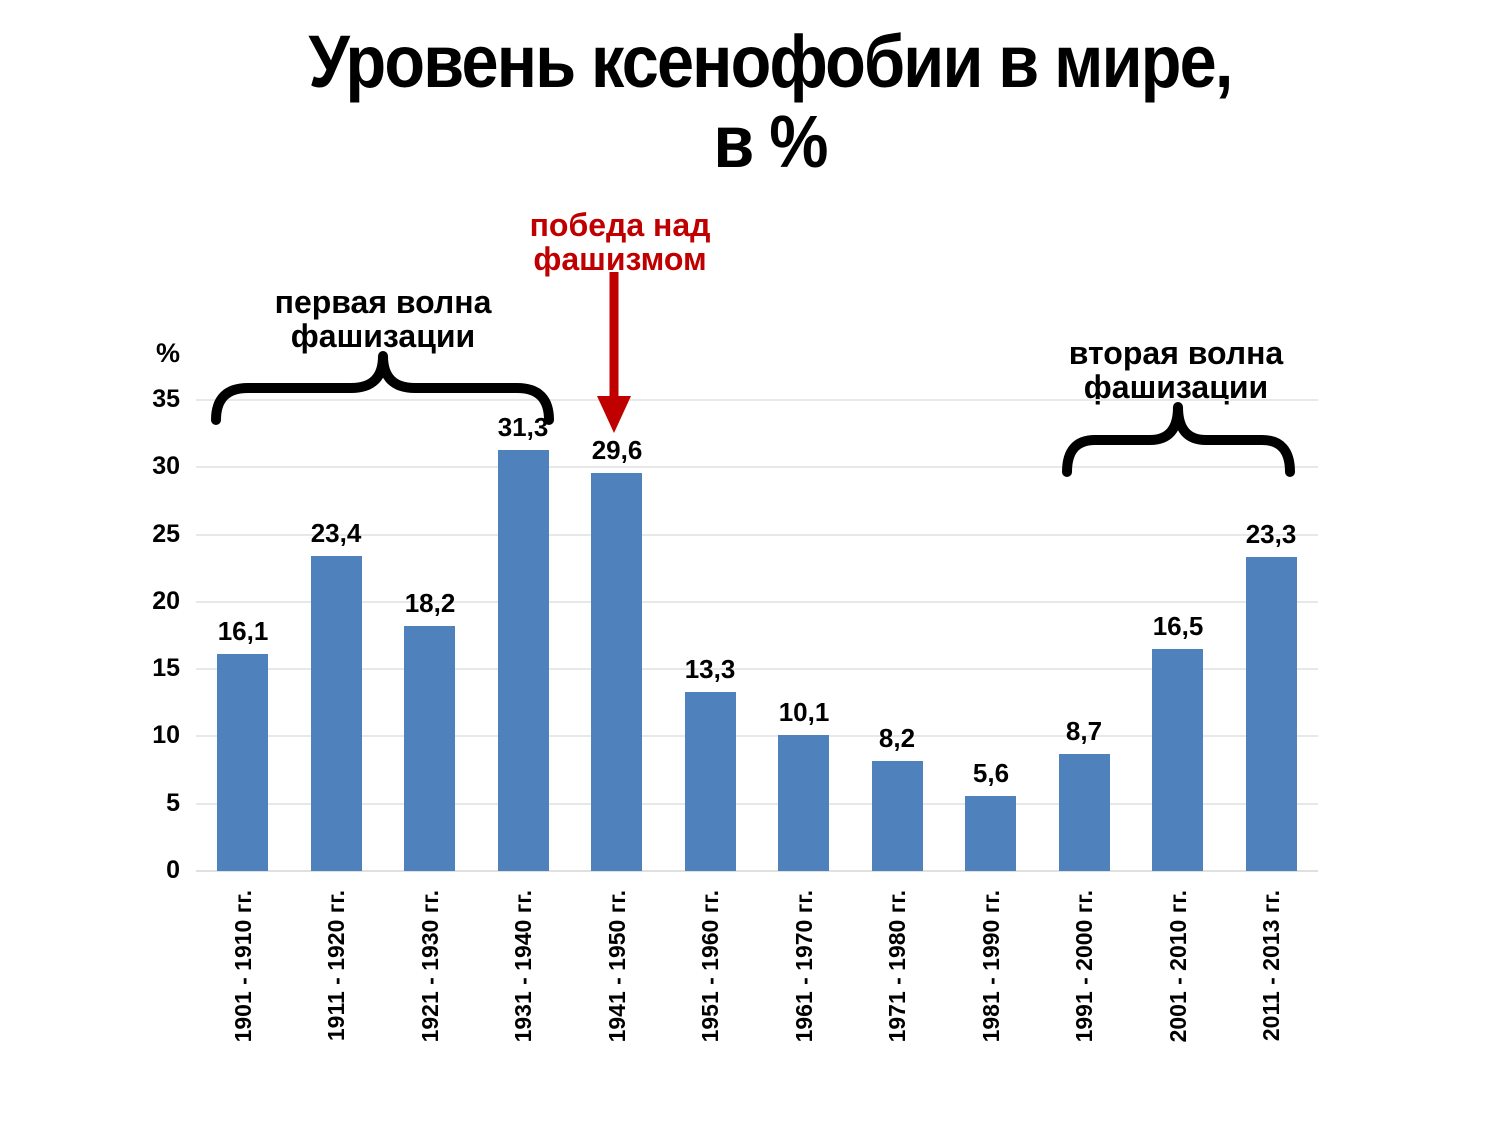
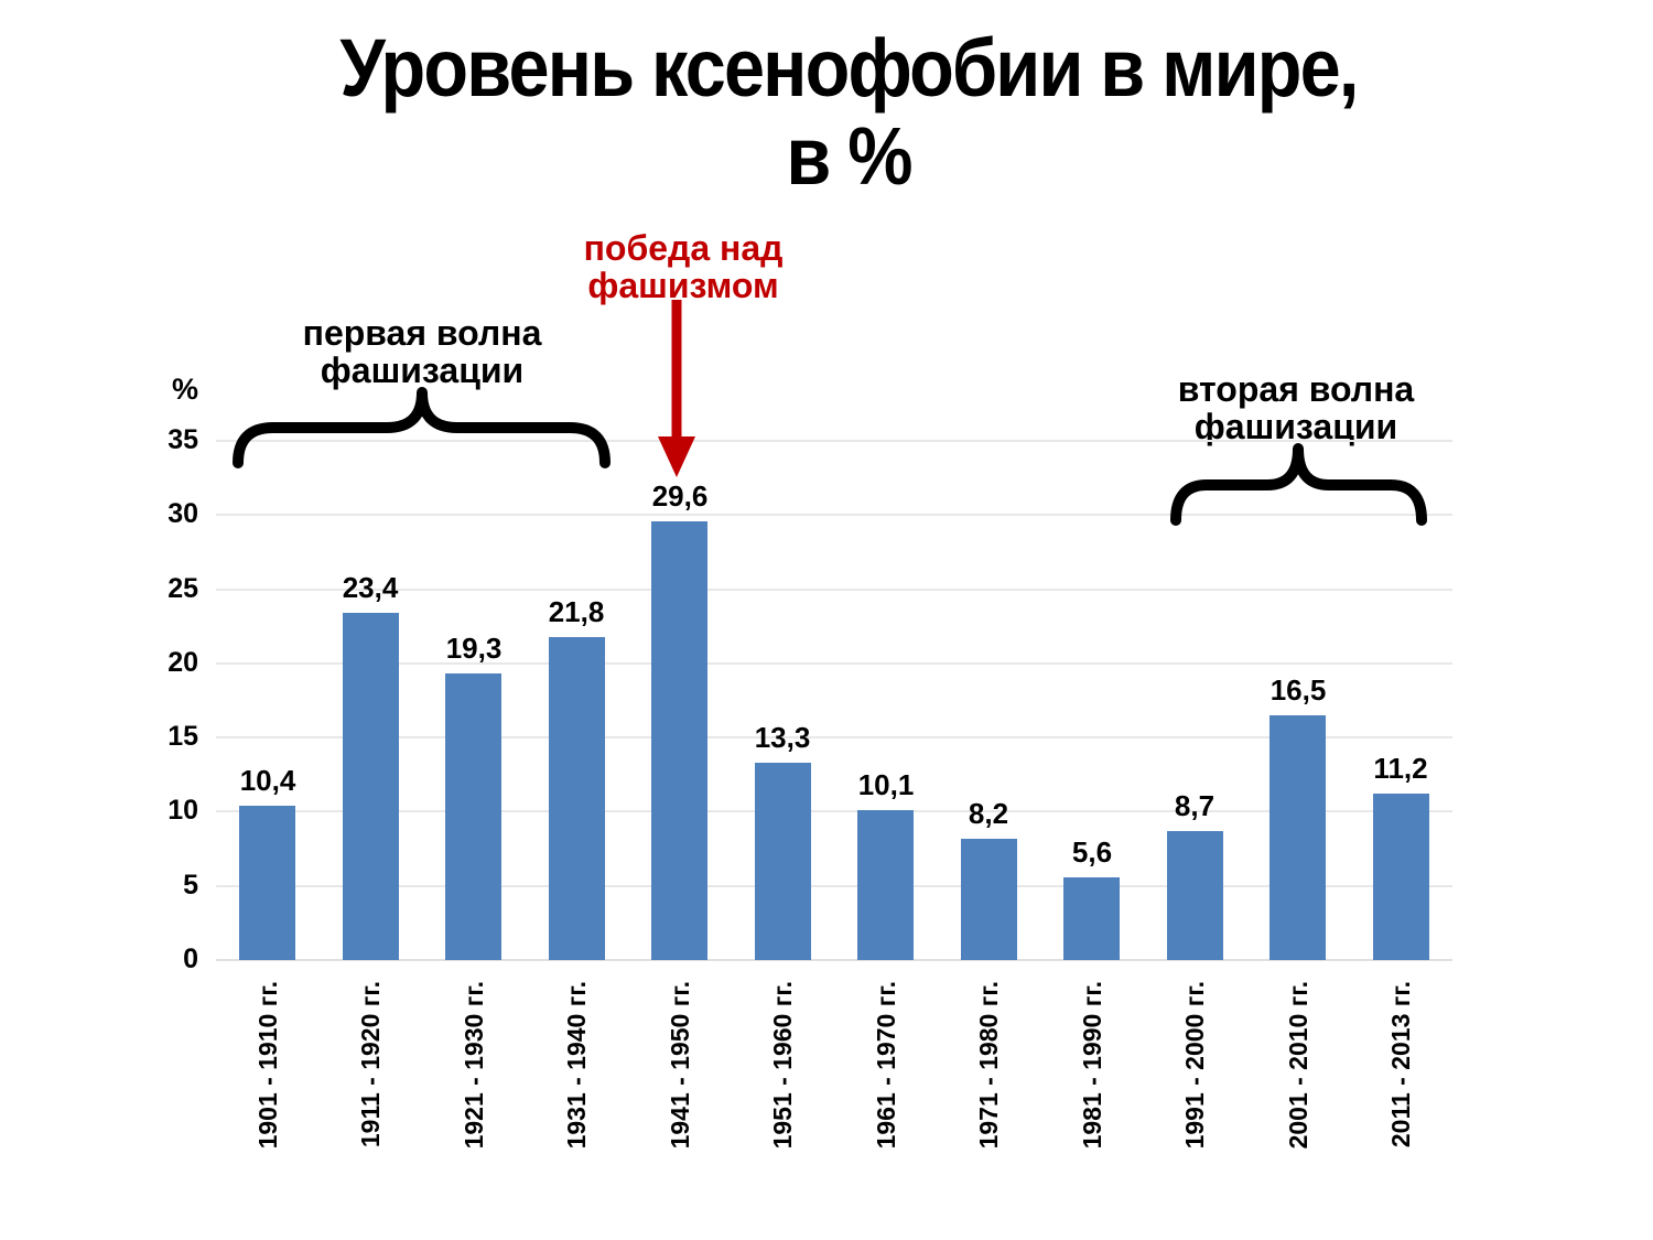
1901 - 1910 гг.: 16,1 -> 10,4
1921 - 1930 гг.: 18,2 -> 19,3
1931 - 1940 гг.: 31,3 -> 21,8
2011 - 2013 гг.: 23,3 -> 11,2
